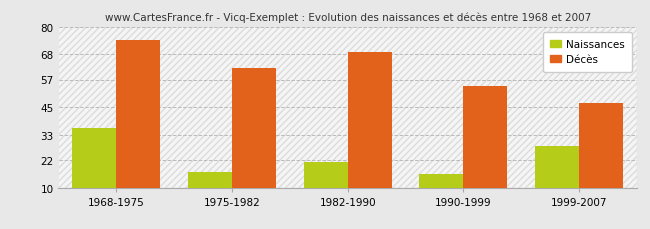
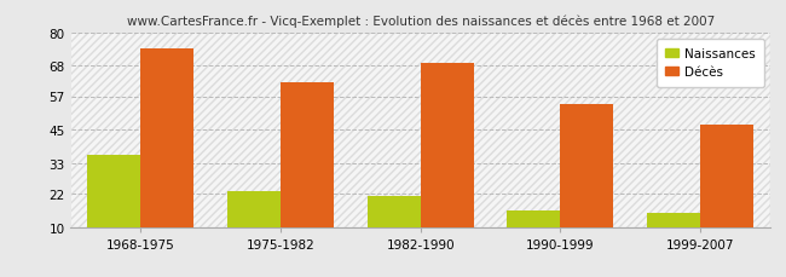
Naissances/1975-1982: 17 -> 23
Naissances/1999-2007: 28 -> 15
